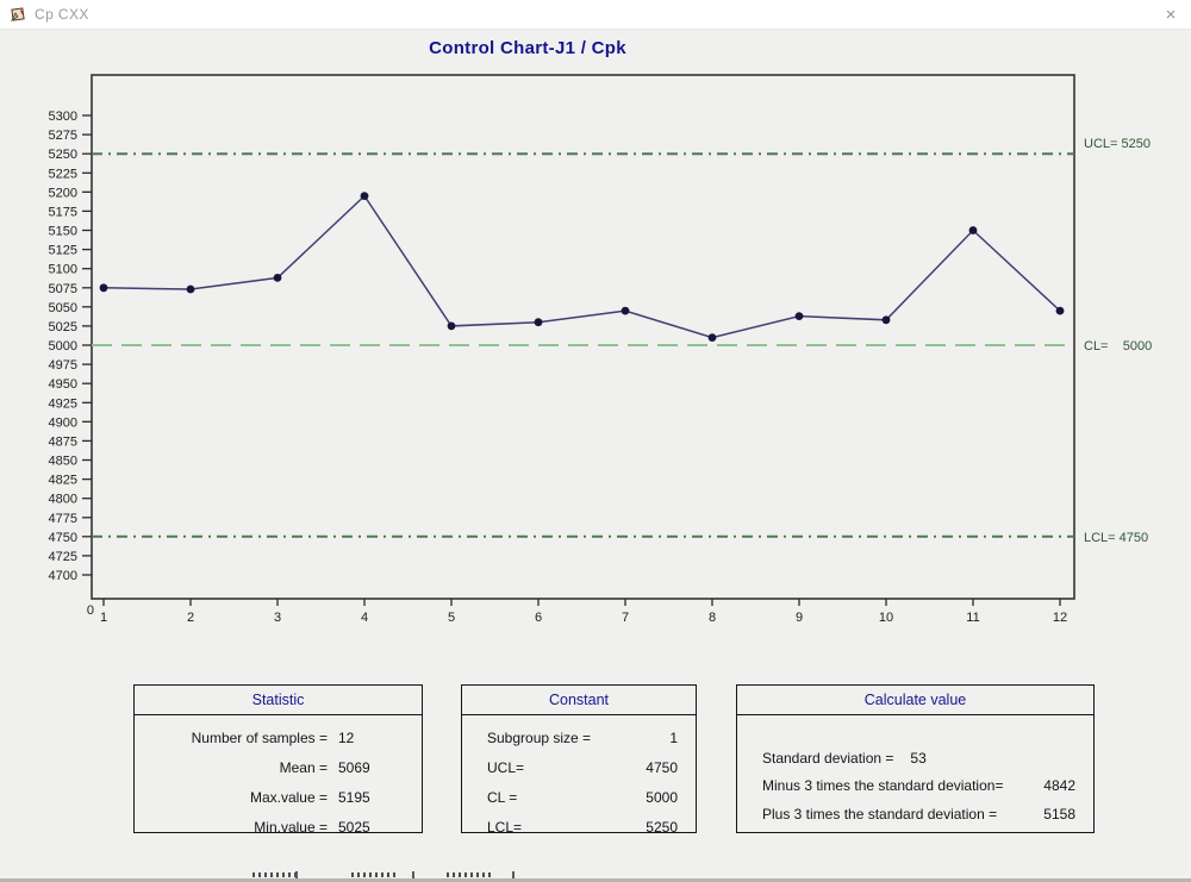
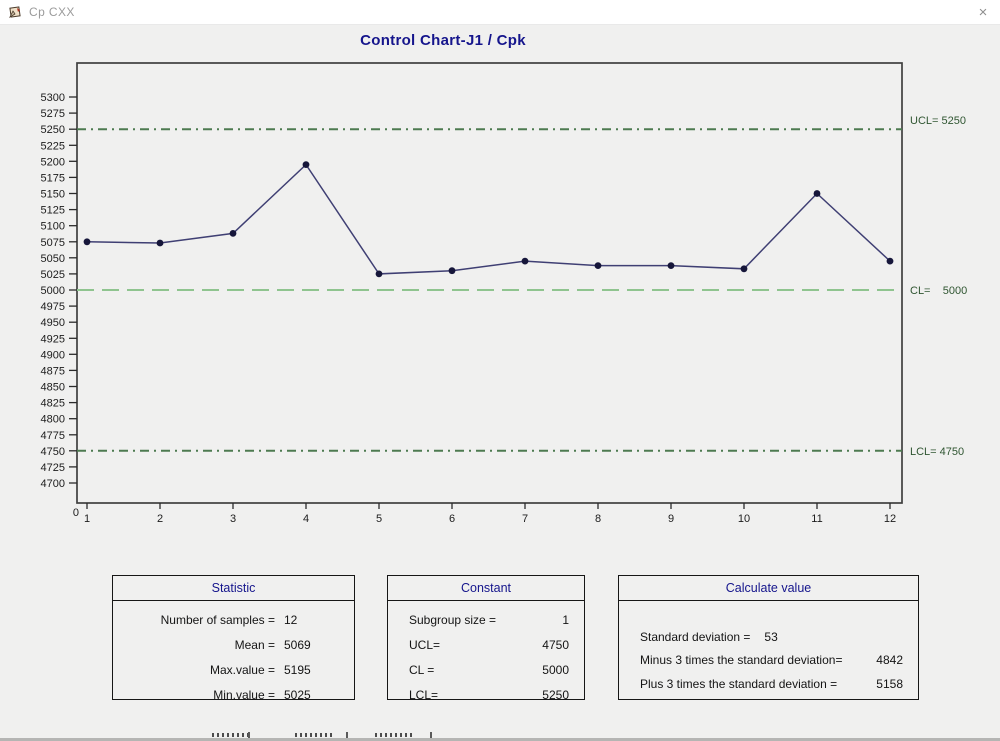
8: 5010 -> 5040
